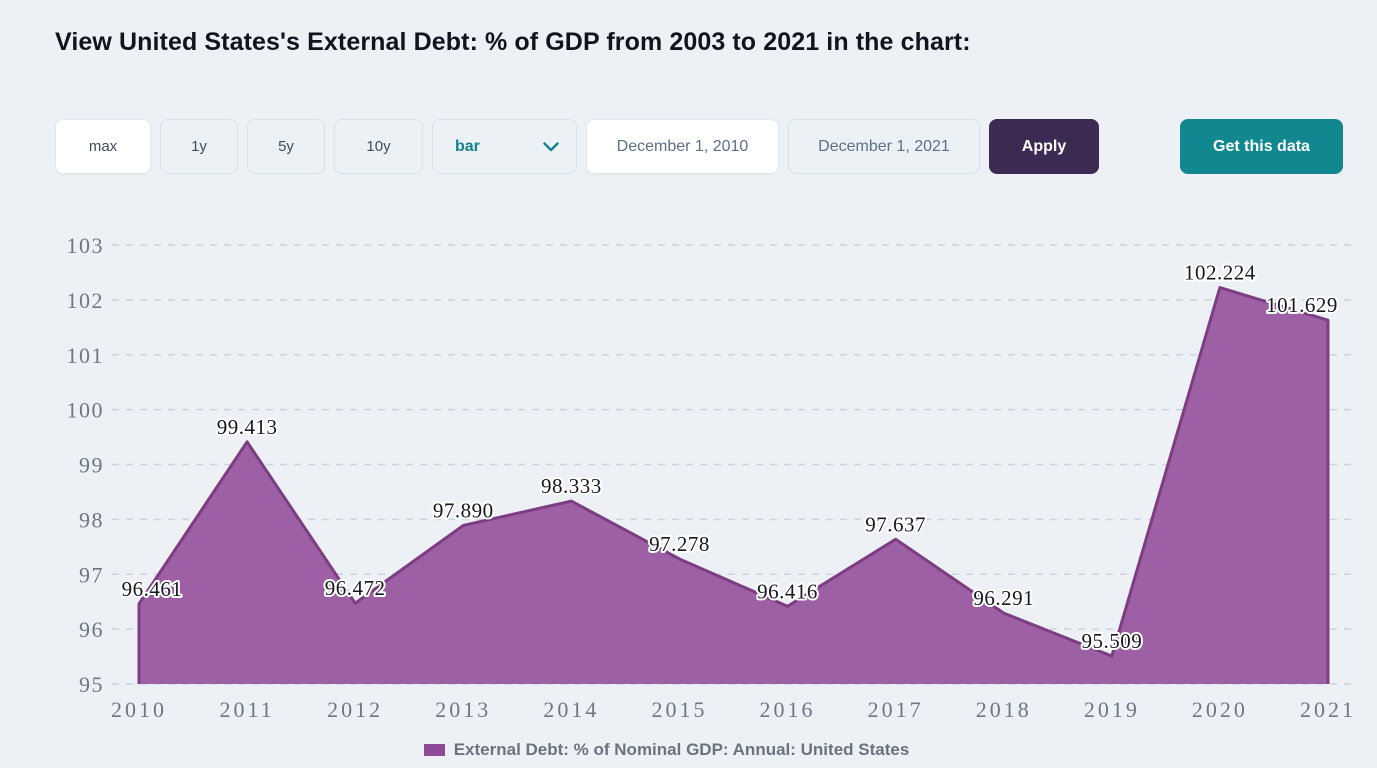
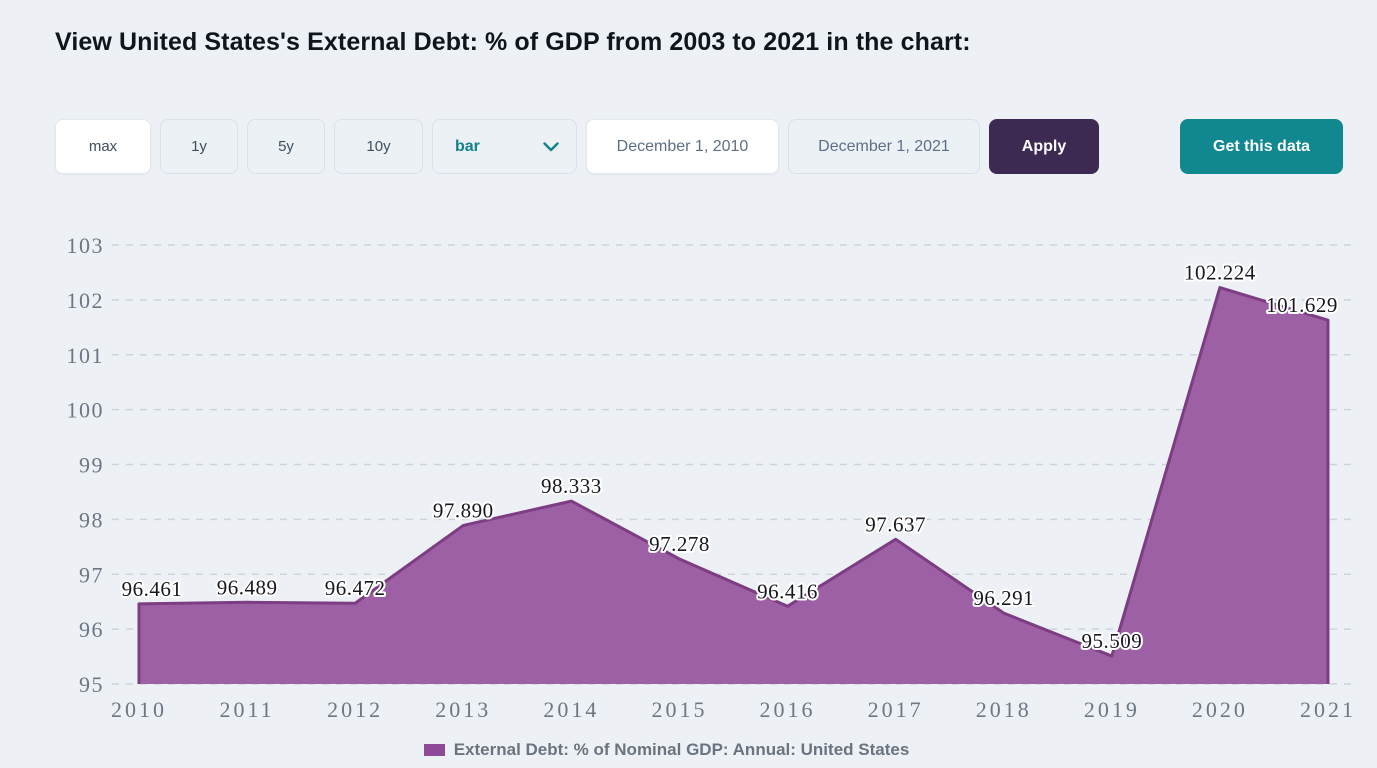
2011: 99.413 -> 96.489
